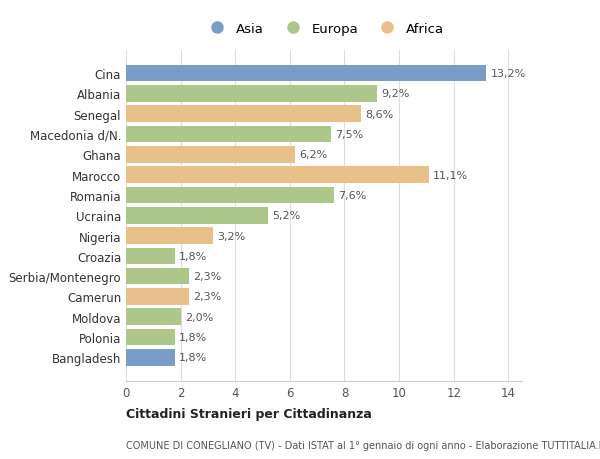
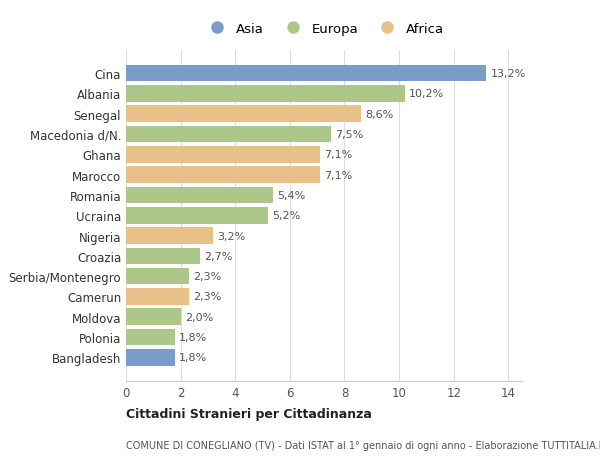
Albania: 9,2% -> 10,2%
Ghana: 6,2% -> 7,1%
Marocco: 11,1% -> 7,1%
Romania: 7,6% -> 5,4%
Croazia: 1,8% -> 2,7%
